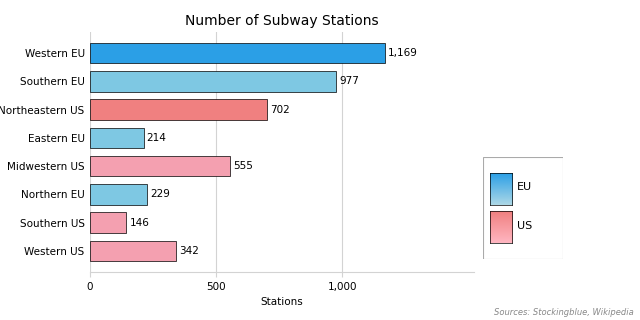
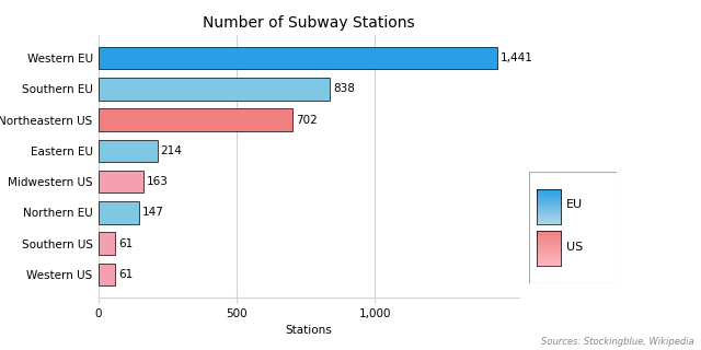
Western EU: 1,169 -> 1,441
Southern EU: 977 -> 838
Midwestern US: 555 -> 163
Northern EU: 229 -> 147
Southern US: 146 -> 61
Western US: 342 -> 61
